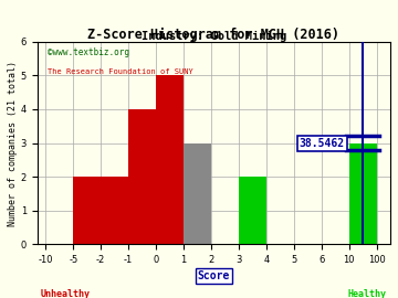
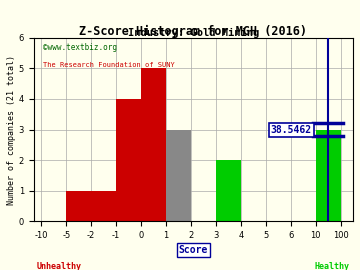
-2: 2 -> 1
